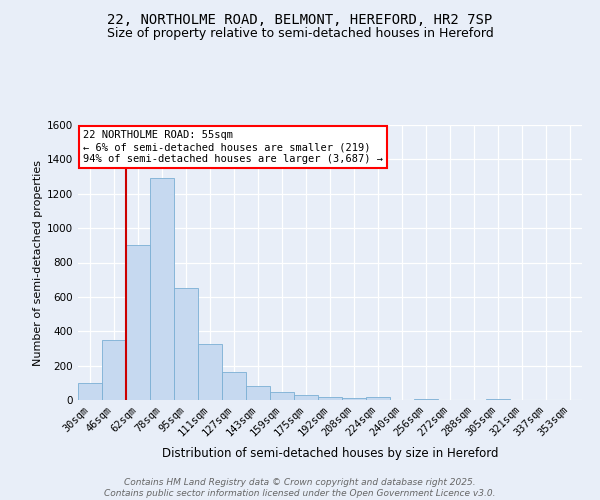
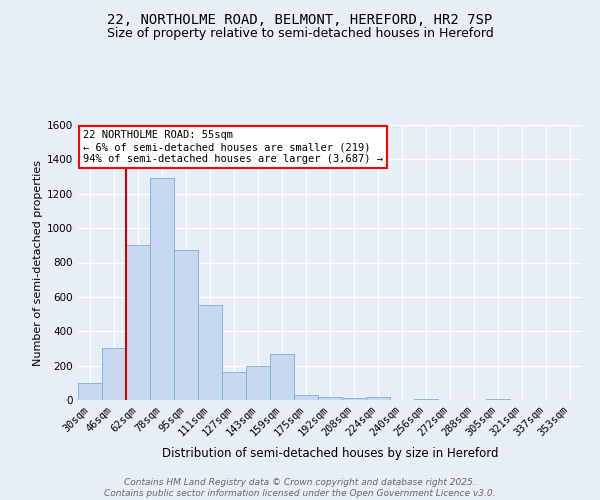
46sqm: 350 -> 300
95sqm: 650 -> 870
111sqm: 320 -> 550
143sqm: 80 -> 200
159sqm: 40 -> 270
